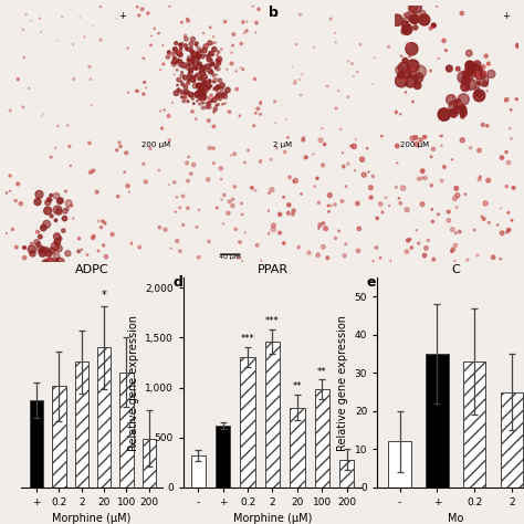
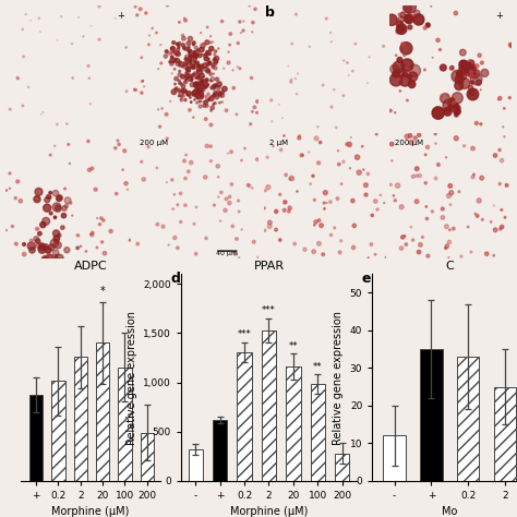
PPAR/2: 1,460 -> 1,530
PPAR/20: 800 -> 1,160
